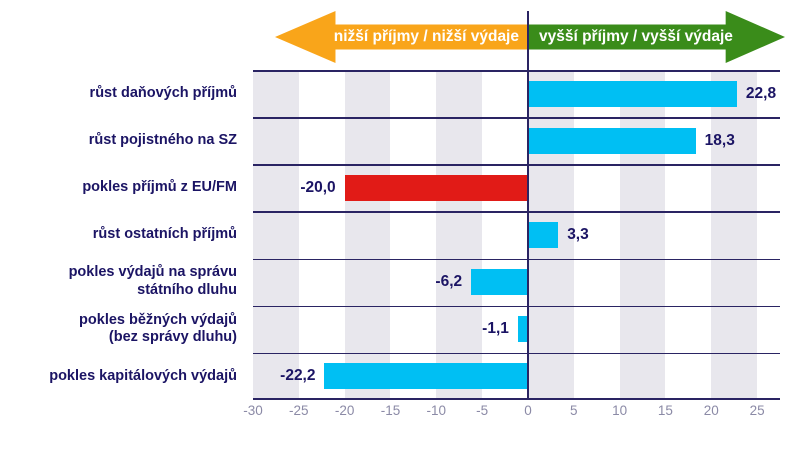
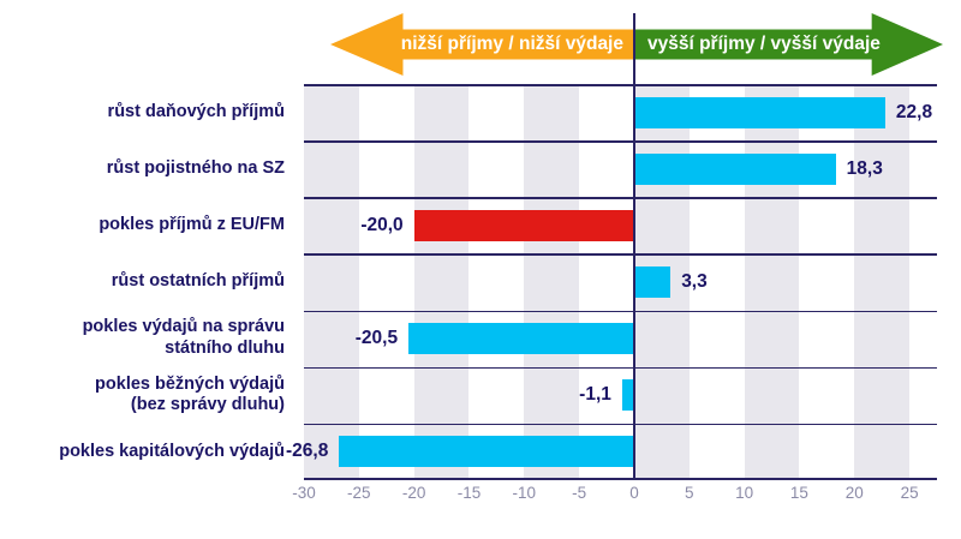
pokles výdajů na správu státního dluhu: -6,2 -> -20,5
pokles kapitálových výdajů: -22,2 -> -26,8
